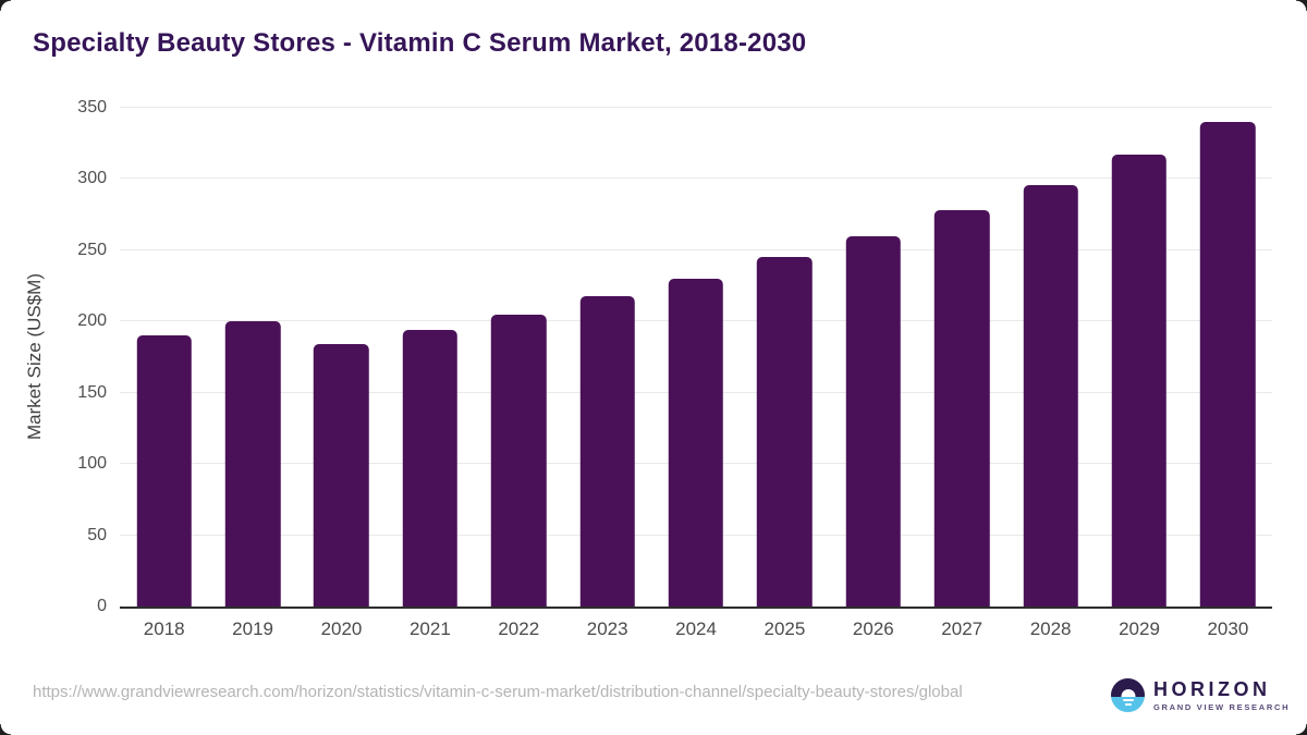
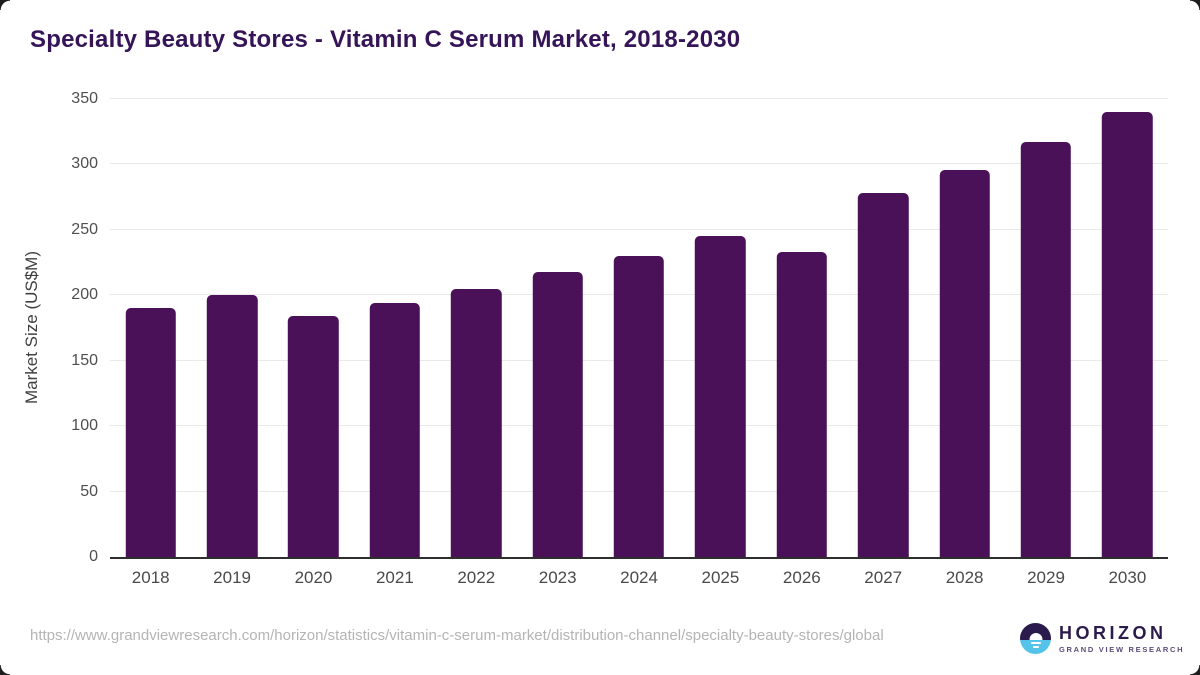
2026: 260 -> 233
